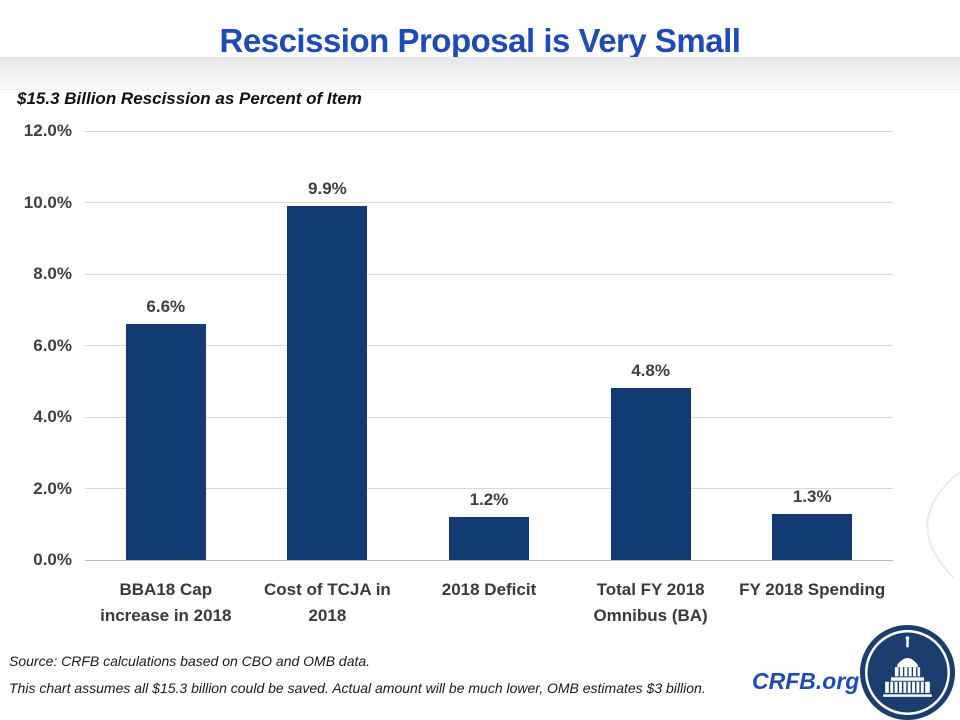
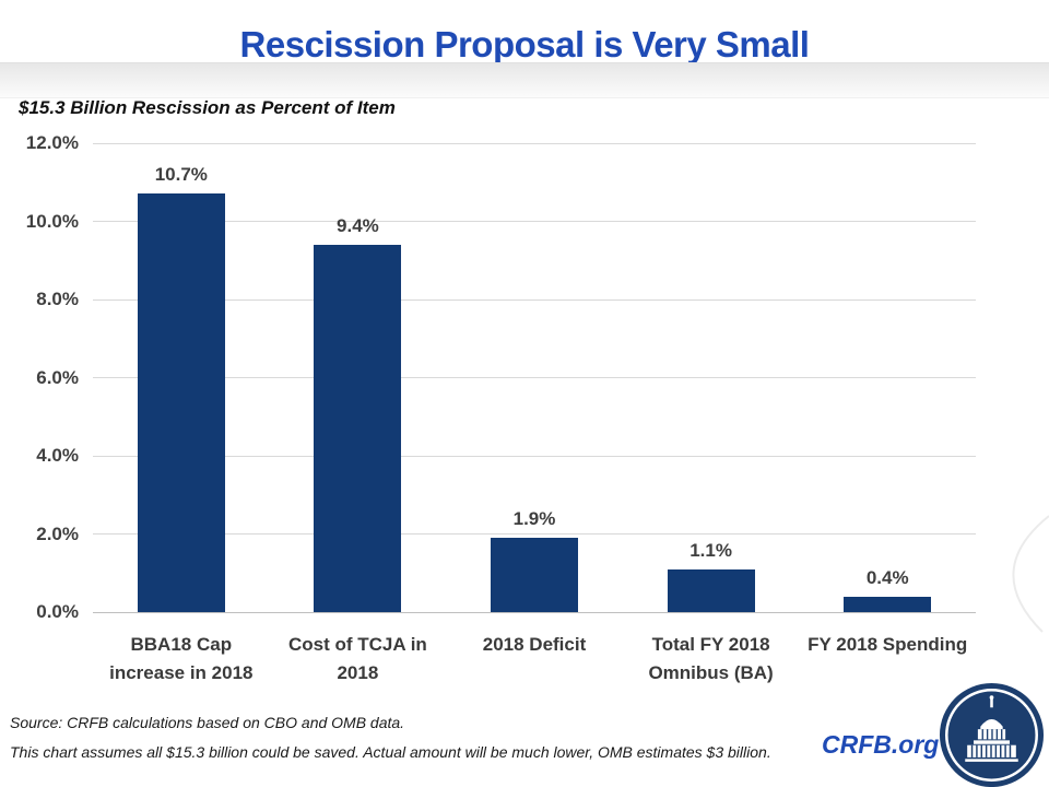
BBA18 Cap increase in 2018: 6.6% -> 10.7%
Cost of TCJA in 2018: 9.9% -> 9.4%
2018 Deficit: 1.2% -> 1.9%
Total FY 2018 Omnibus (BA): 4.8% -> 1.1%
FY 2018 Spending: 1.3% -> 0.4%
